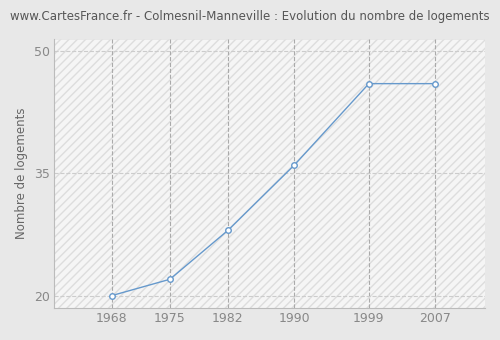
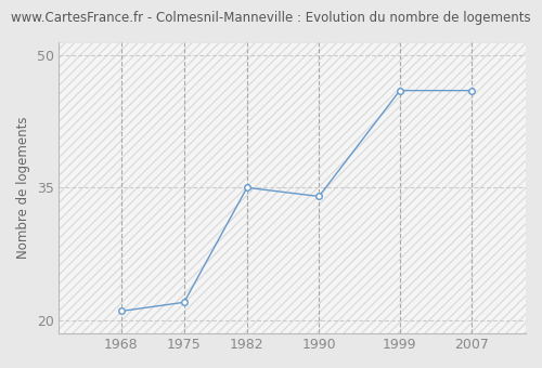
1968: 20 -> 21
1982: 28 -> 35
1990: 36 -> 34
